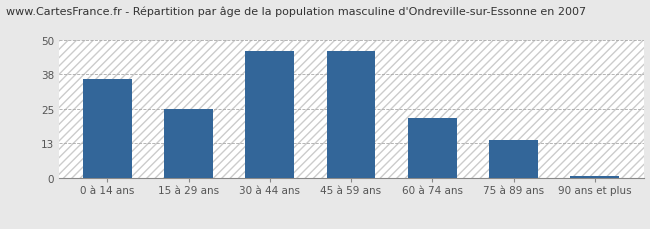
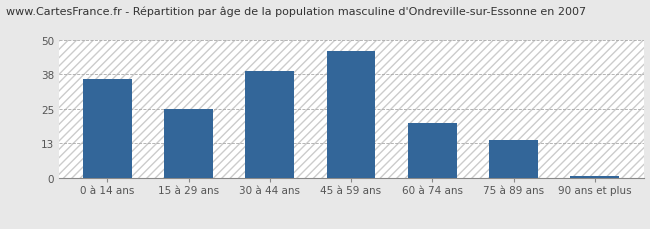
30 à 44 ans: 46 -> 39
60 à 74 ans: 22 -> 20
